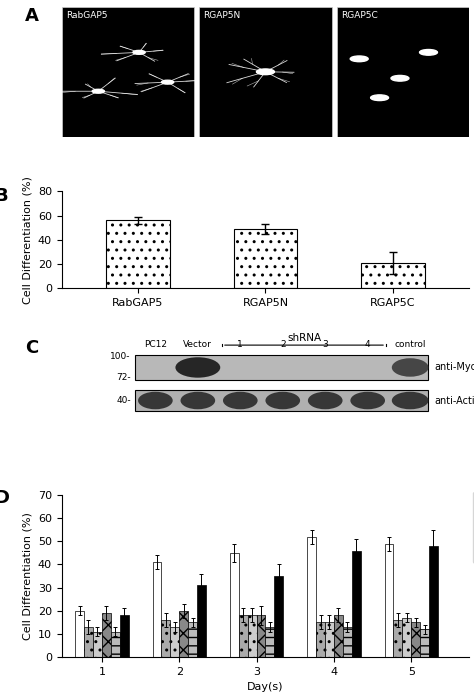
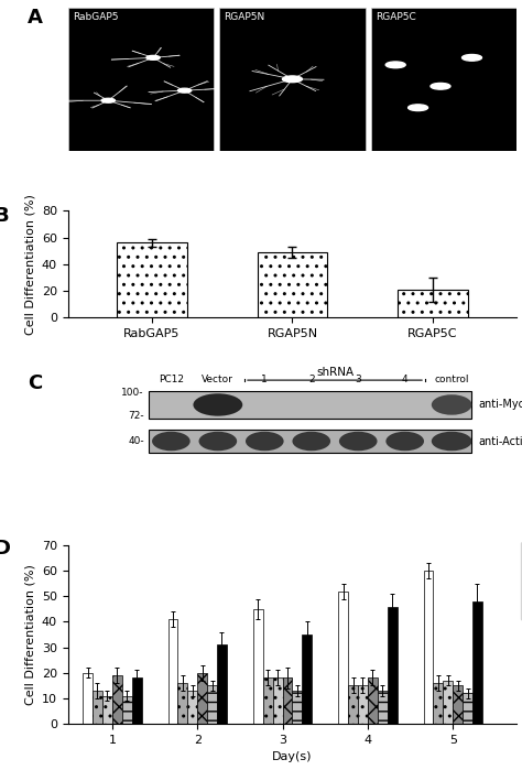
Vector/5: 49 -> 60
